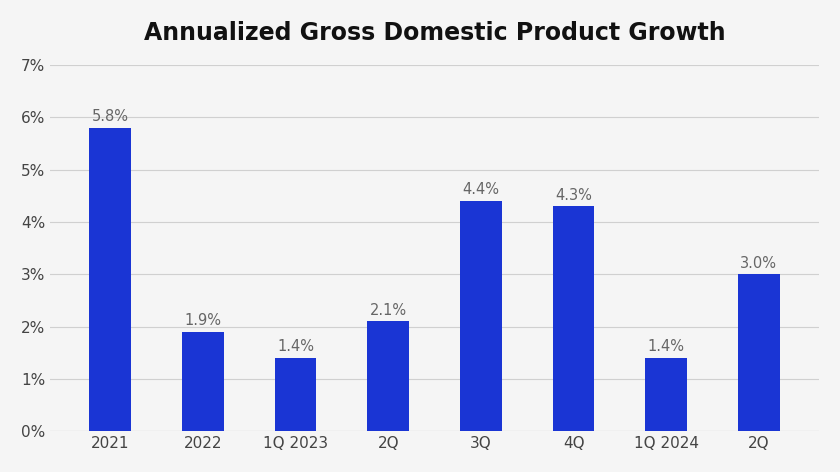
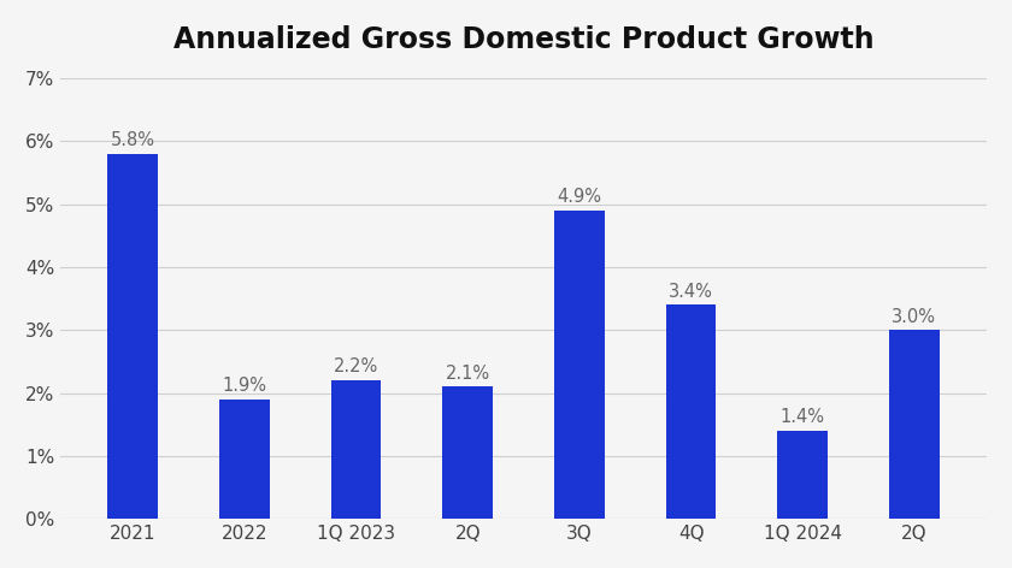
1Q 2023: 1.4% -> 2.2%
3Q: 4.4% -> 4.9%
4Q: 4.3% -> 3.4%
